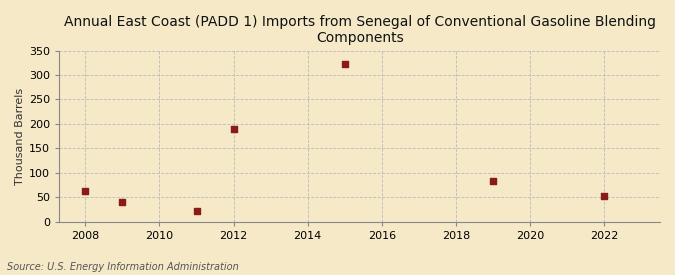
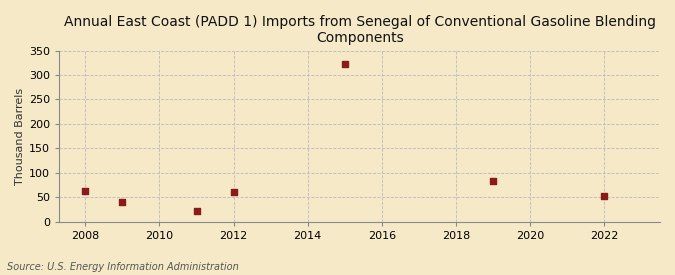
2012: 190 -> 60
